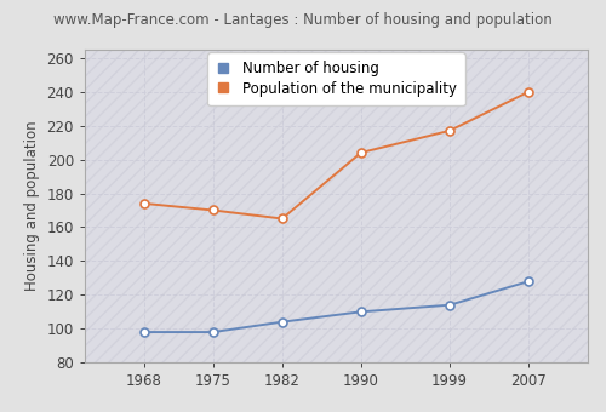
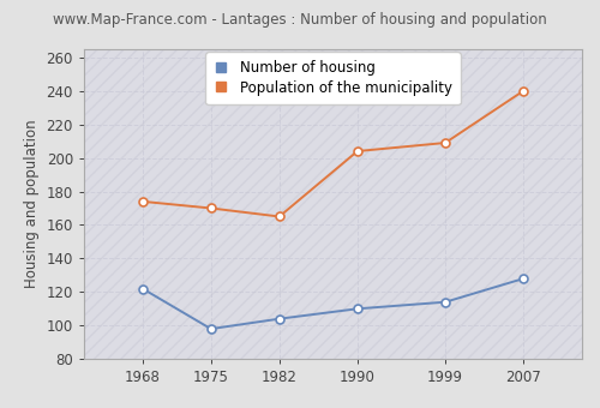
Number of housing/1968: 98 -> 122
Population of the municipality/1999: 217 -> 209
